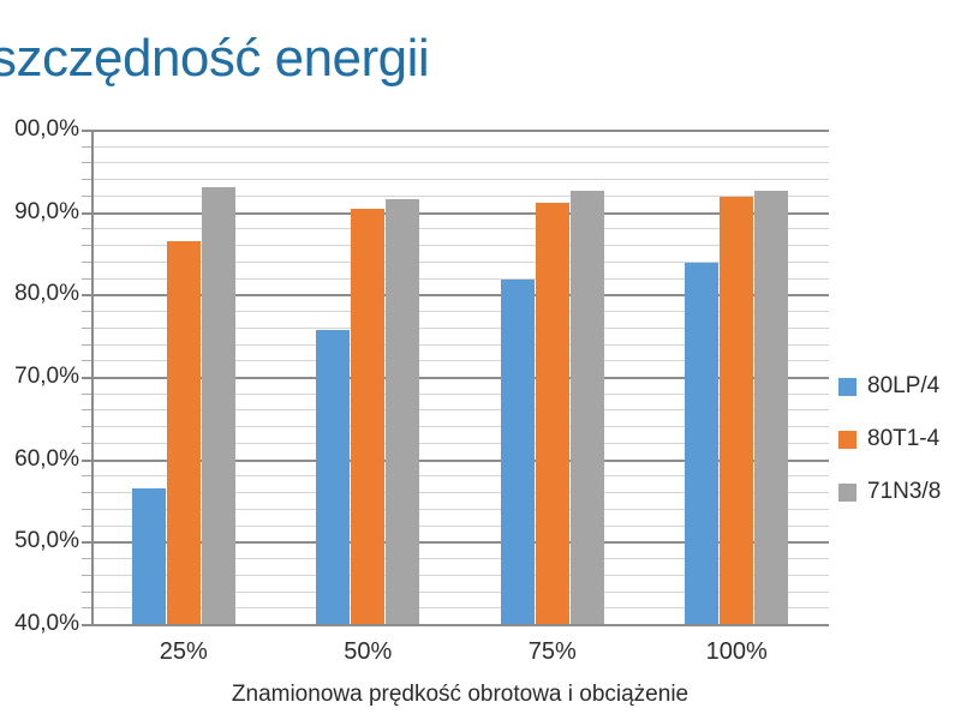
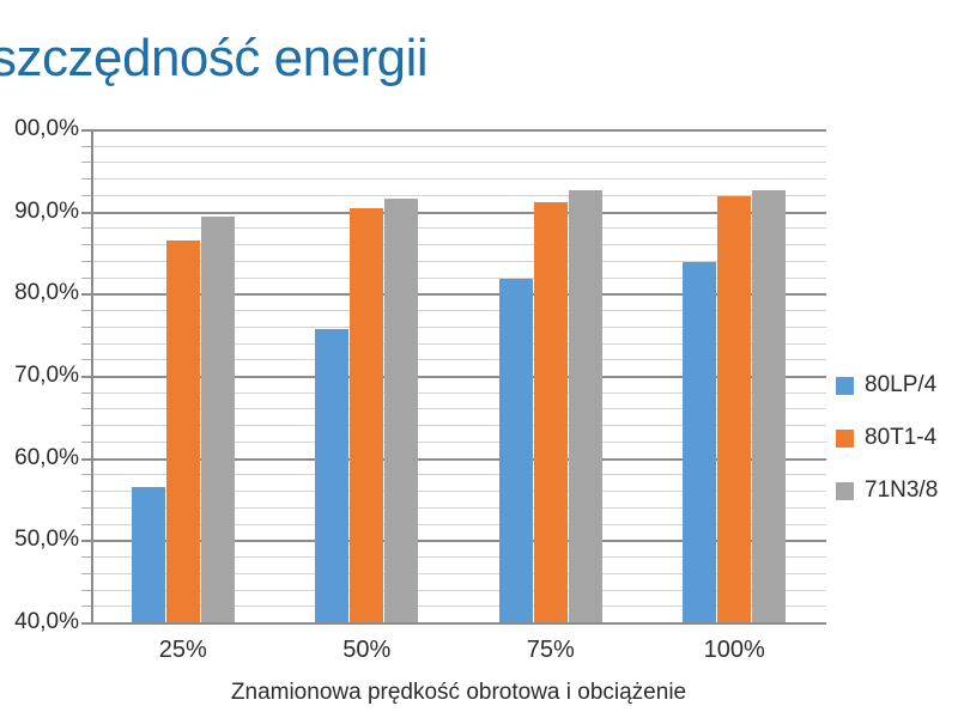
71N3/8/25%: 93% -> 89%
